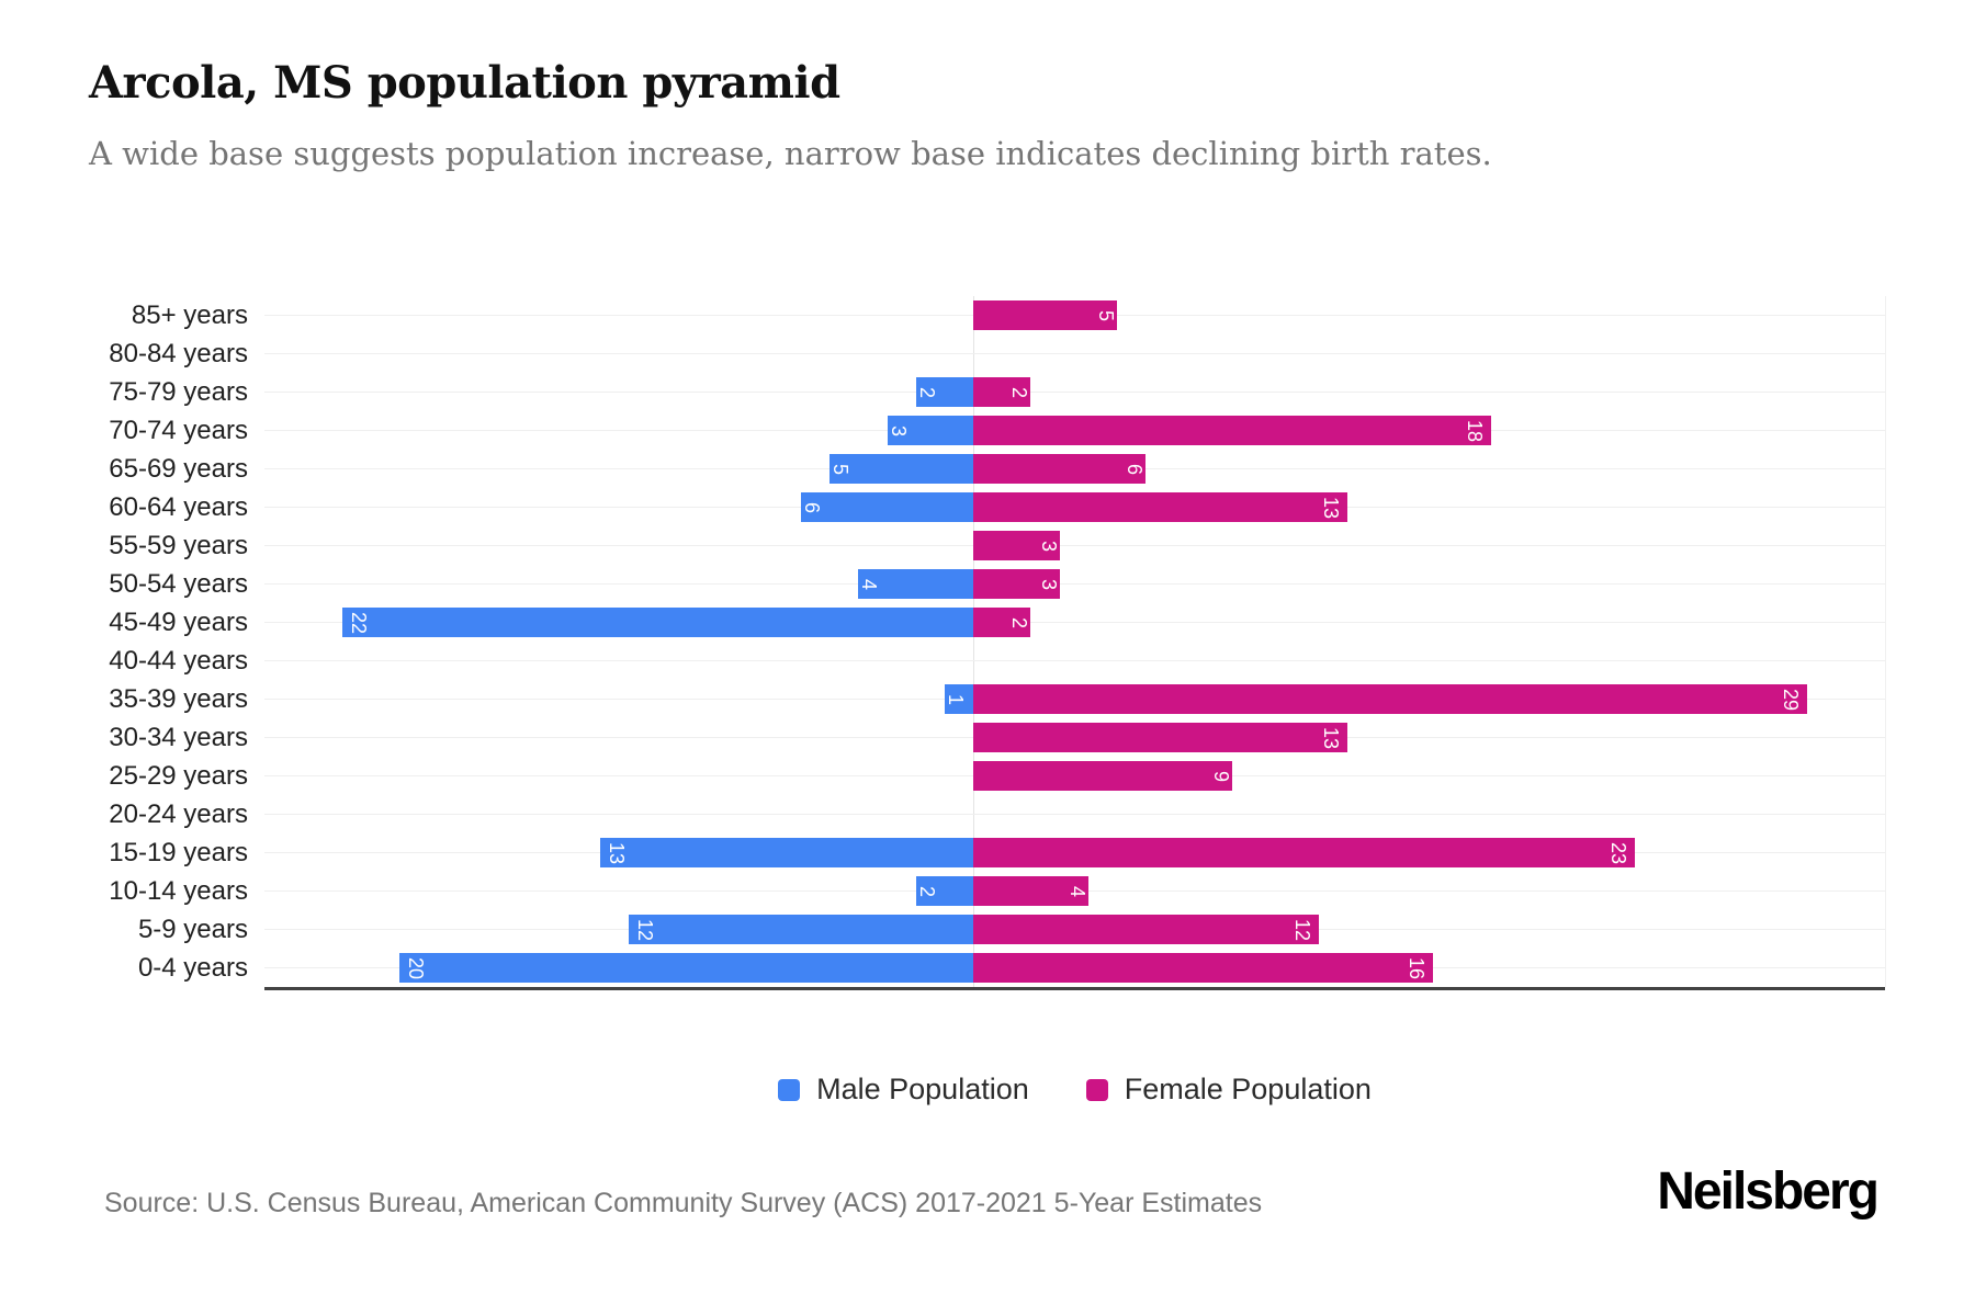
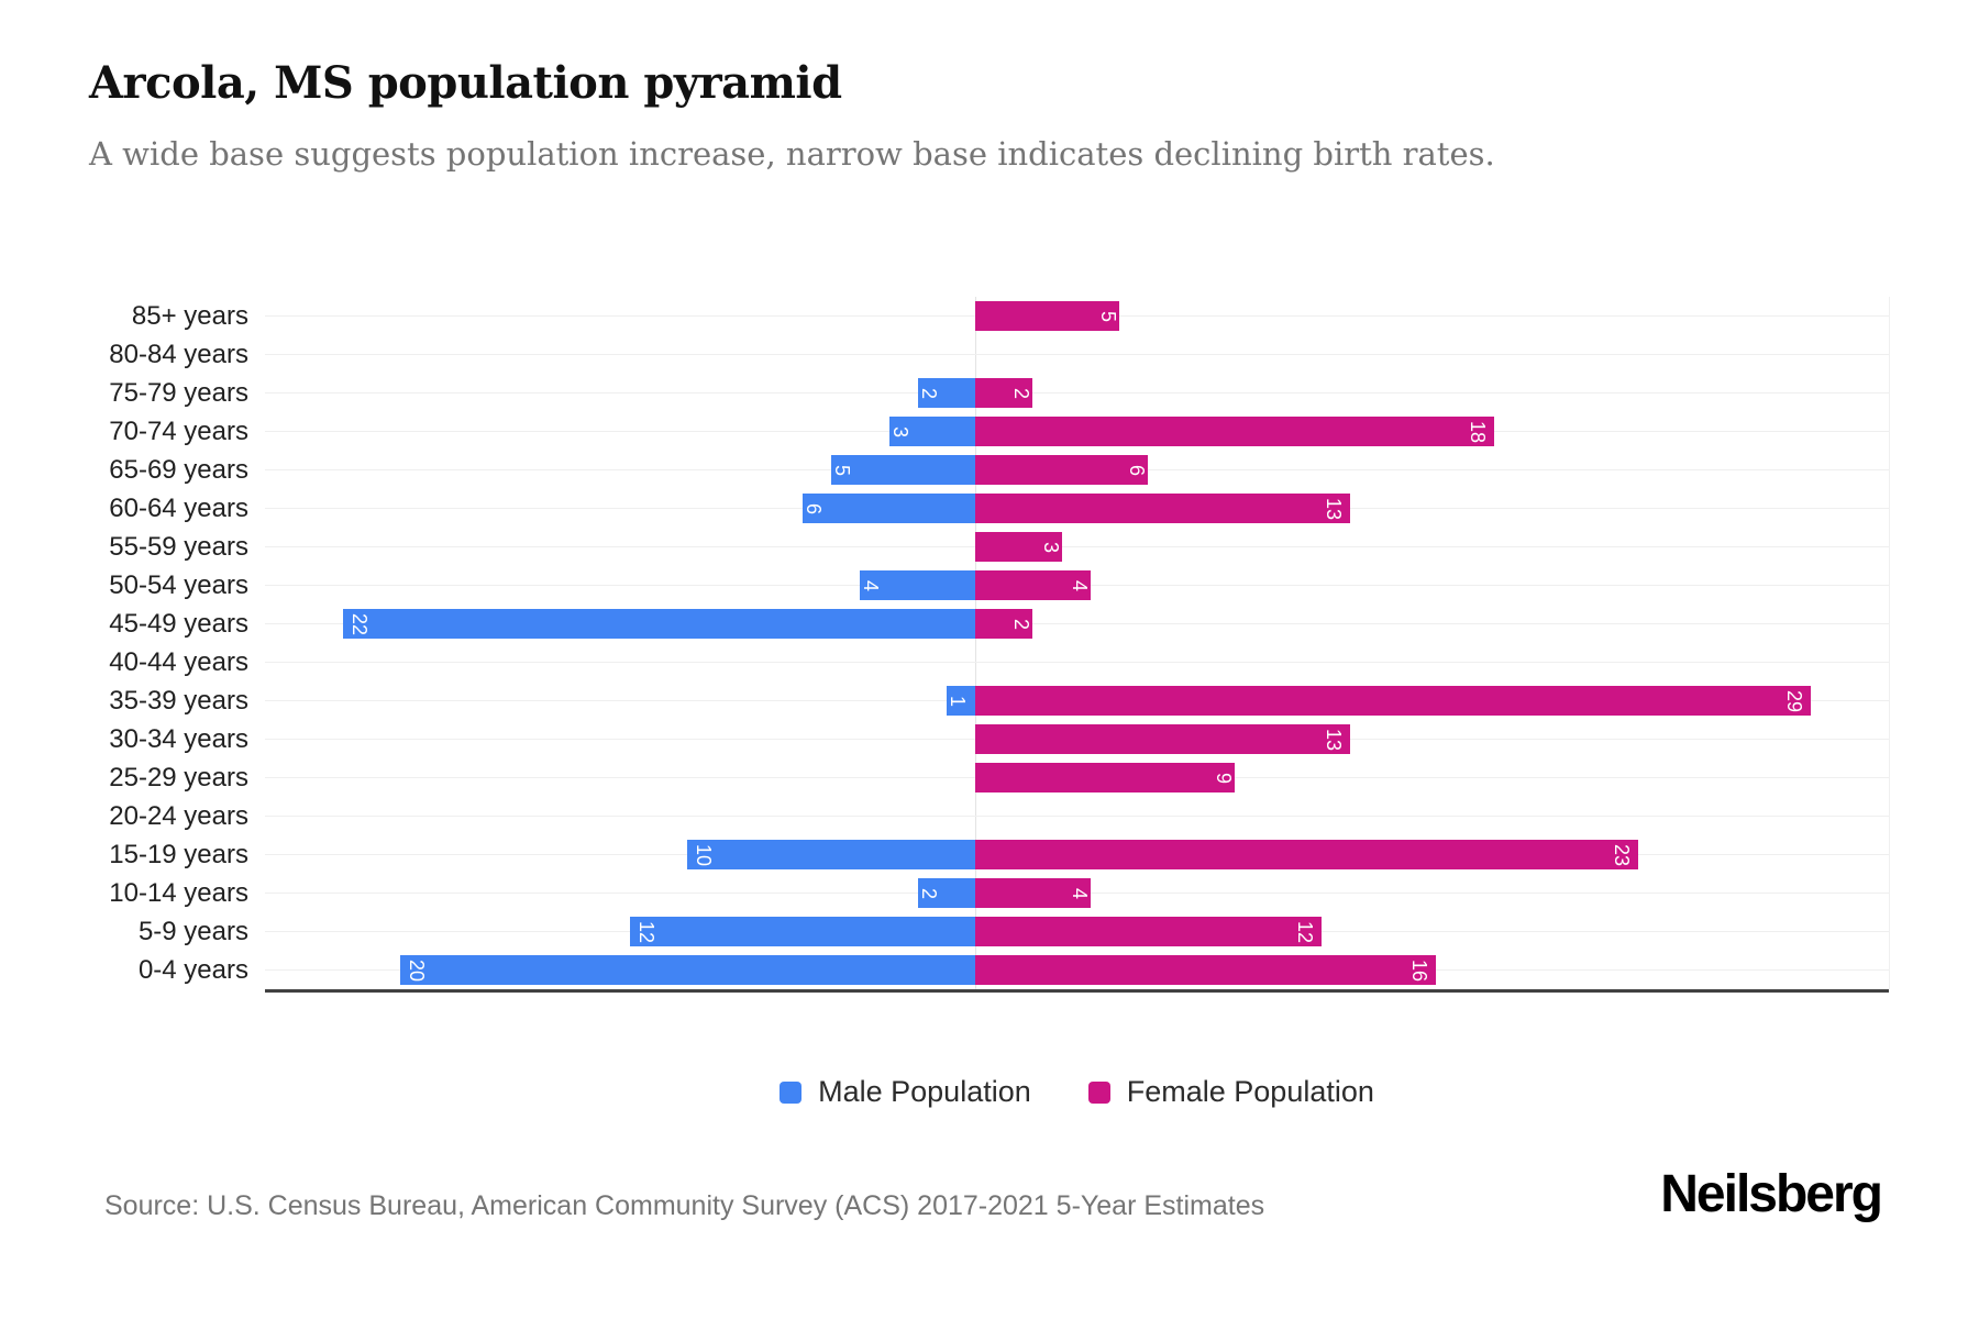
Female Population/50-54 years: 3 -> 4
Male Population/15-19 years: 13 -> 10
